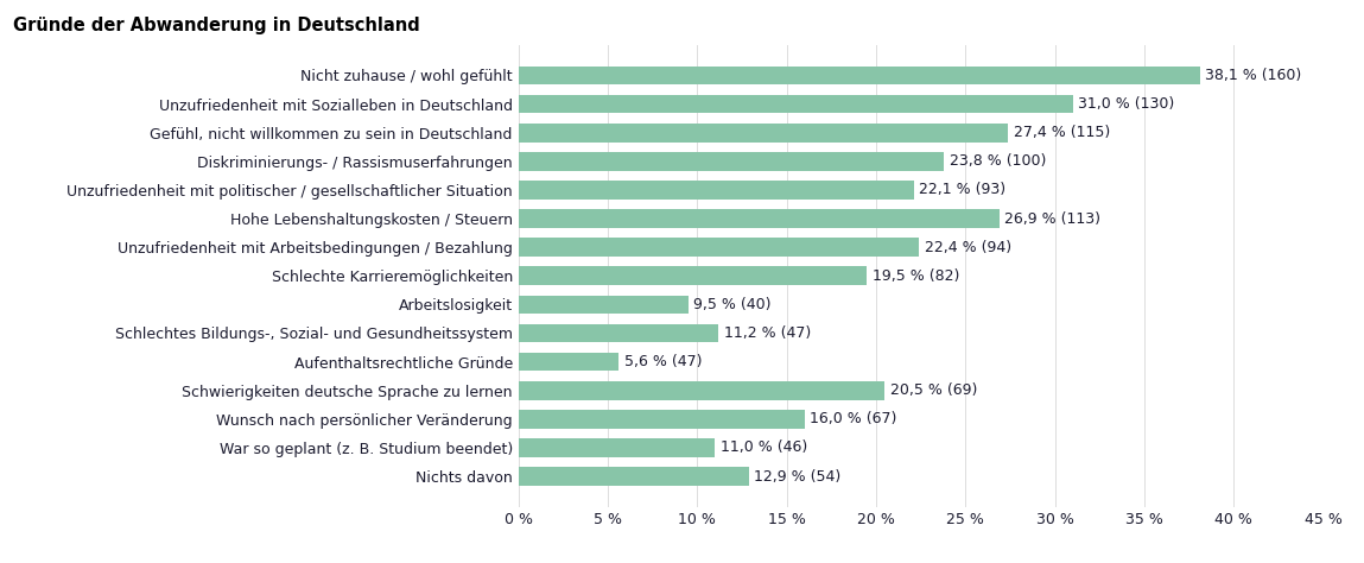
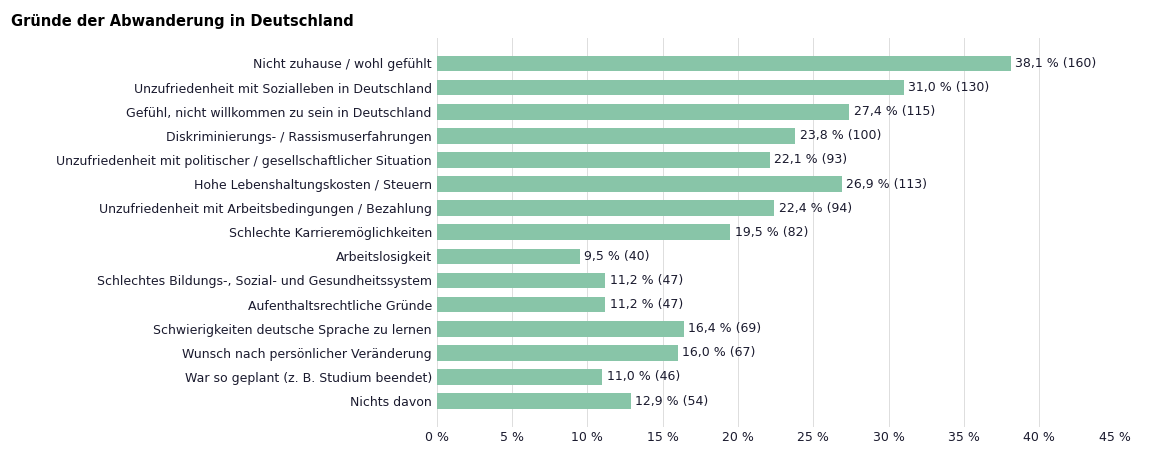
Aufenthaltsrechtliche Gründe: 5,6 -> 11,2
Schwierigkeiten deutsche Sprache zu lernen: 20,5 -> 16,4
